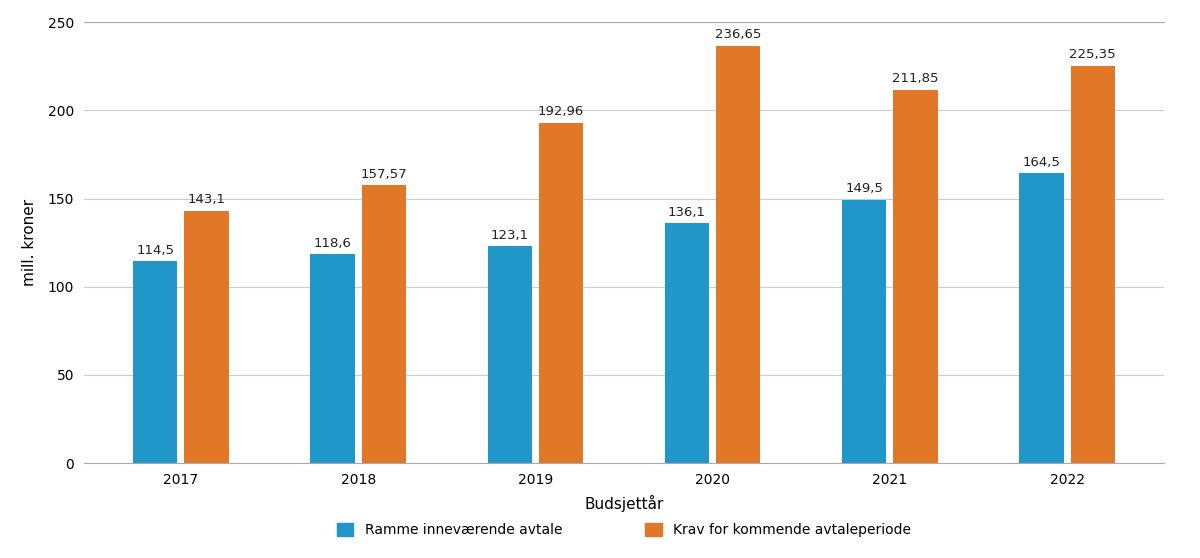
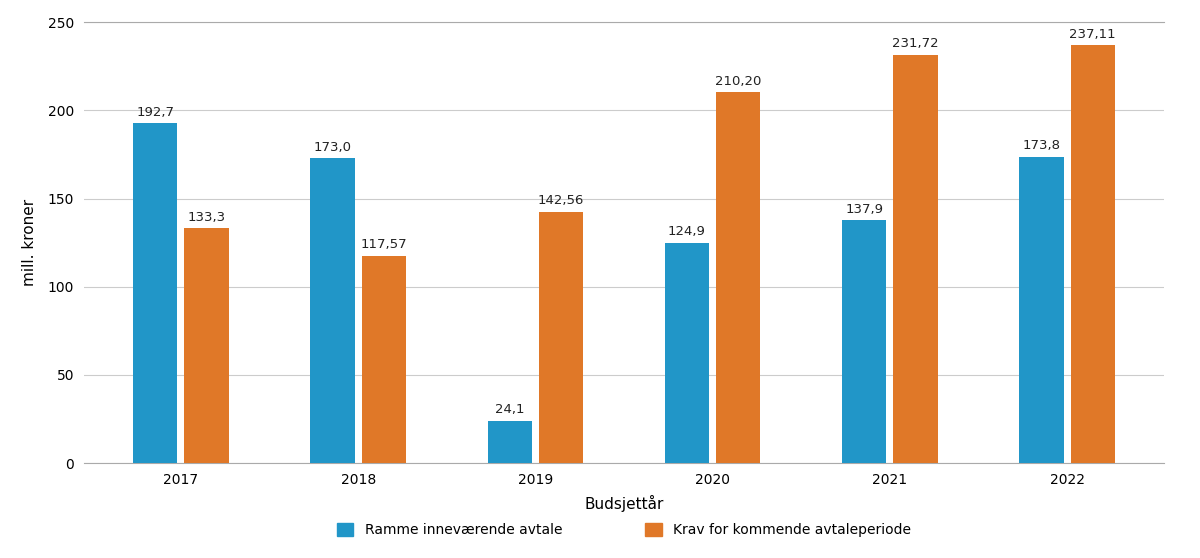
Ramme inneværende avtale/2017: 114,5 -> 192,7
Krav for kommende avtaleperiode/2017: 143,1 -> 133,3
Ramme inneværende avtale/2018: 118,6 -> 173,0
Krav for kommende avtaleperiode/2018: 157,57 -> 117,57
Ramme inneværende avtale/2019: 123,1 -> 24,1
Krav for kommende avtaleperiode/2019: 192,96 -> 142,56
Ramme inneværende avtale/2020: 136,1 -> 124,9
Krav for kommende avtaleperiode/2020: 236,65 -> 210,20
Ramme inneværende avtale/2021: 149,5 -> 137,9
Krav for kommende avtaleperiode/2021: 211,85 -> 231,72
Ramme inneværende avtale/2022: 164,5 -> 173,8
Krav for kommende avtaleperiode/2022: 225,35 -> 237,11
